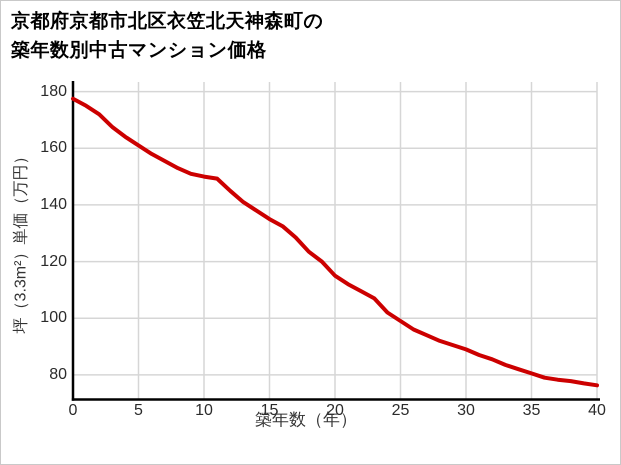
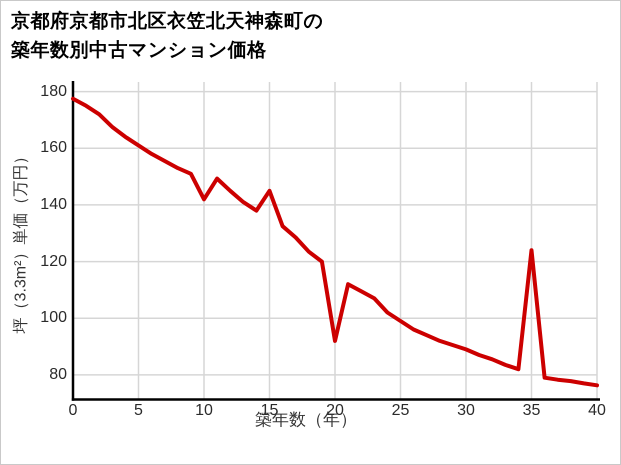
10: 150 -> 142
15: 135 -> 145
20: 115 -> 92
35: 80 -> 124
